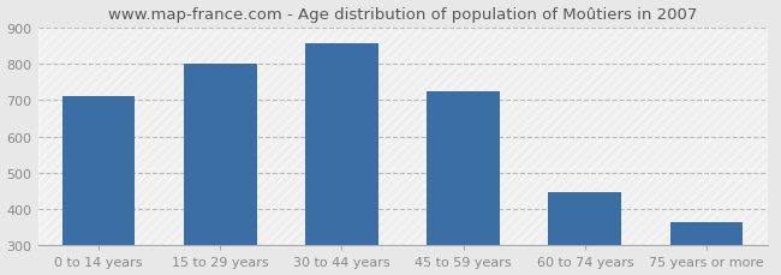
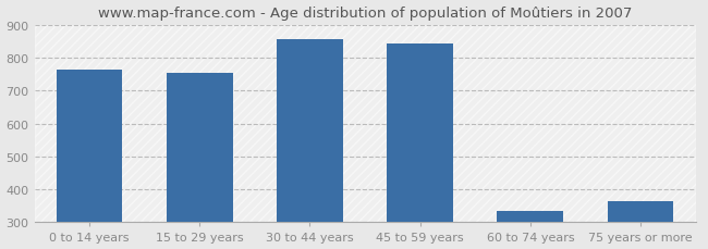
0 to 14 years: 710 -> 765
15 to 29 years: 800 -> 755
45 to 59 years: 725 -> 845
60 to 74 years: 448 -> 335
